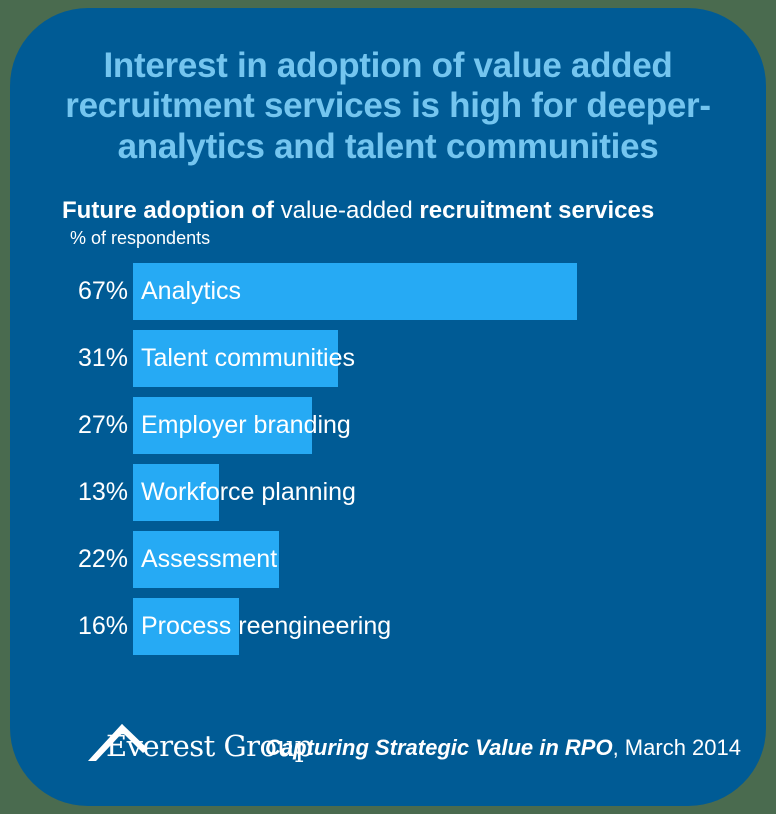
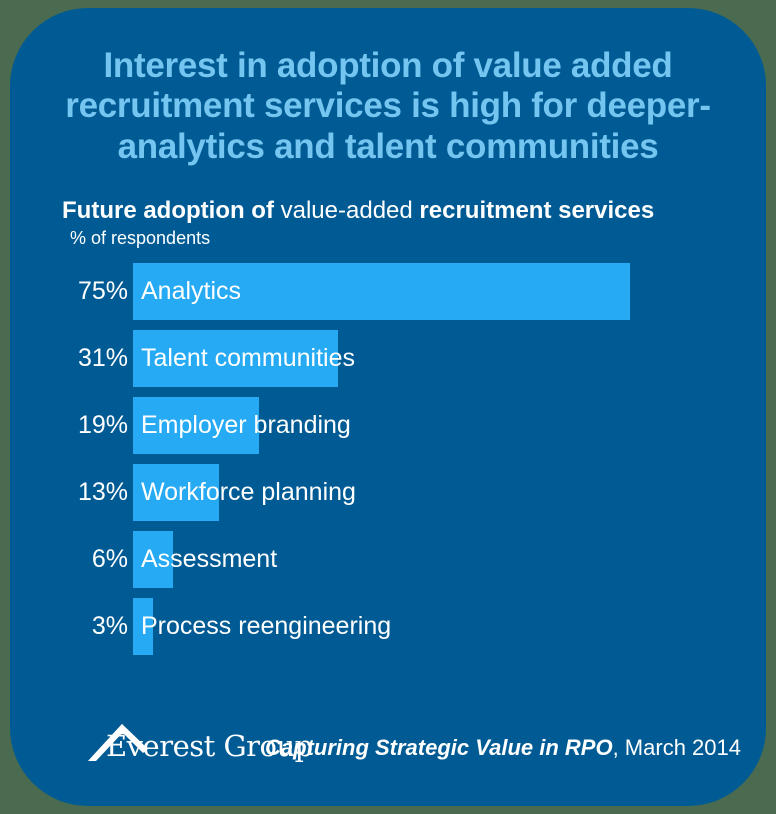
Analytics: 67% -> 75%
Employer branding: 27% -> 19%
Assessment: 22% -> 6%
Process reengineering: 16% -> 3%
